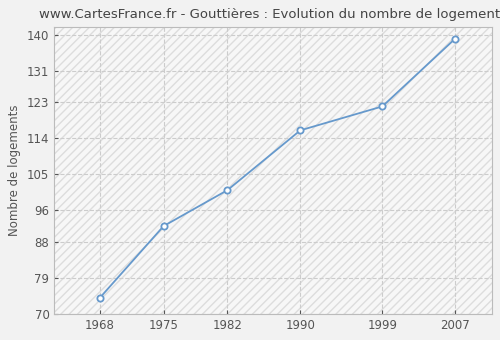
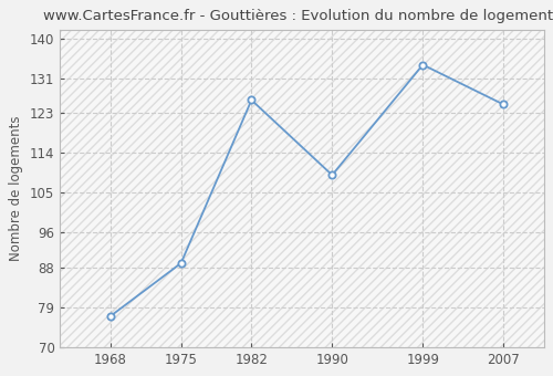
1968: 74 -> 77
1975: 92 -> 89
1982: 101 -> 126
1990: 116 -> 109
1999: 122 -> 134
2007: 139 -> 125
